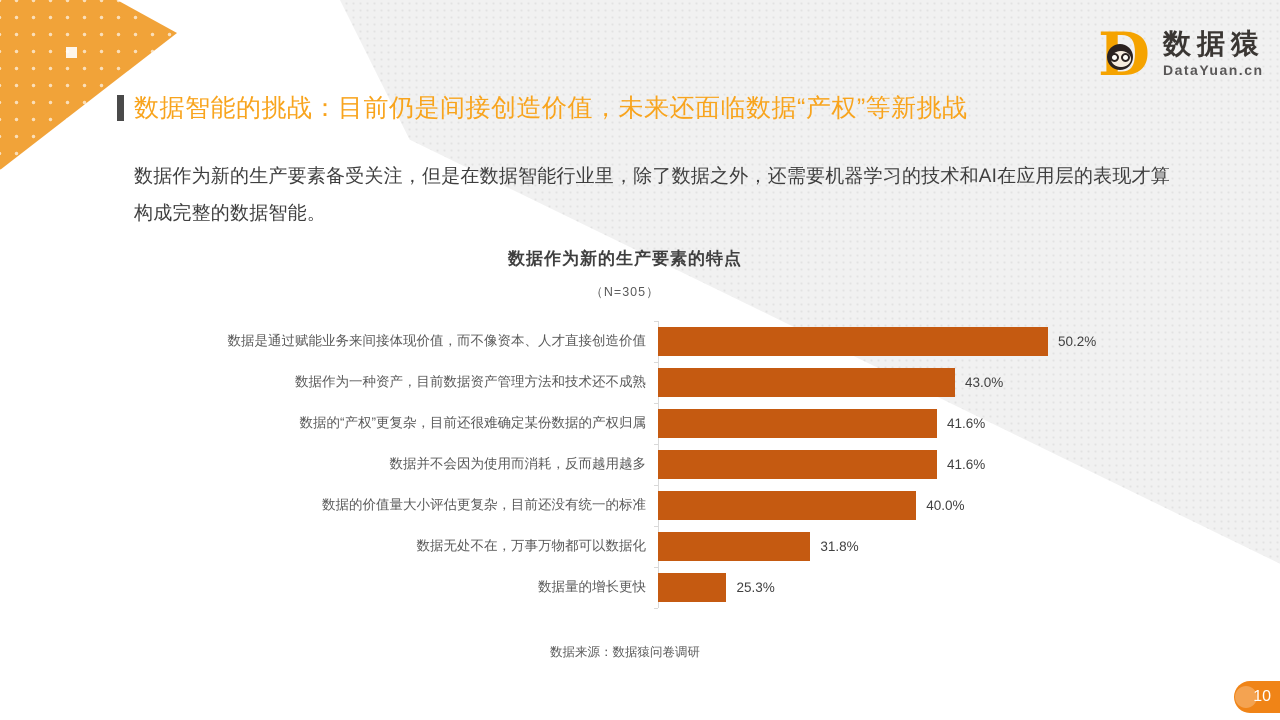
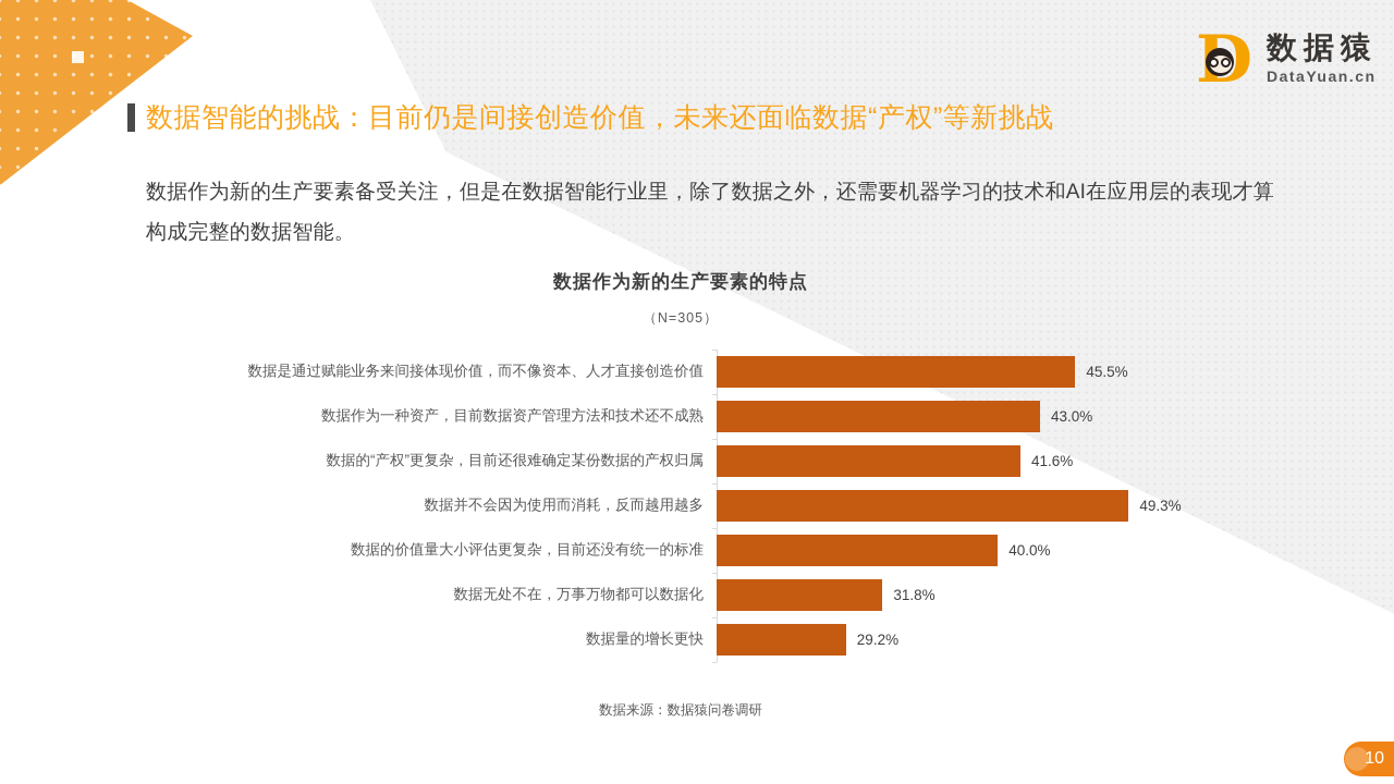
数据是通过赋能业务来间接体现价值，而不像资本、人才直接创造价值: 50.2% -> 45.5%
数据并不会因为使用而消耗，反而越用越多: 41.6% -> 49.3%
数据量的增长更快: 25.3% -> 29.2%
